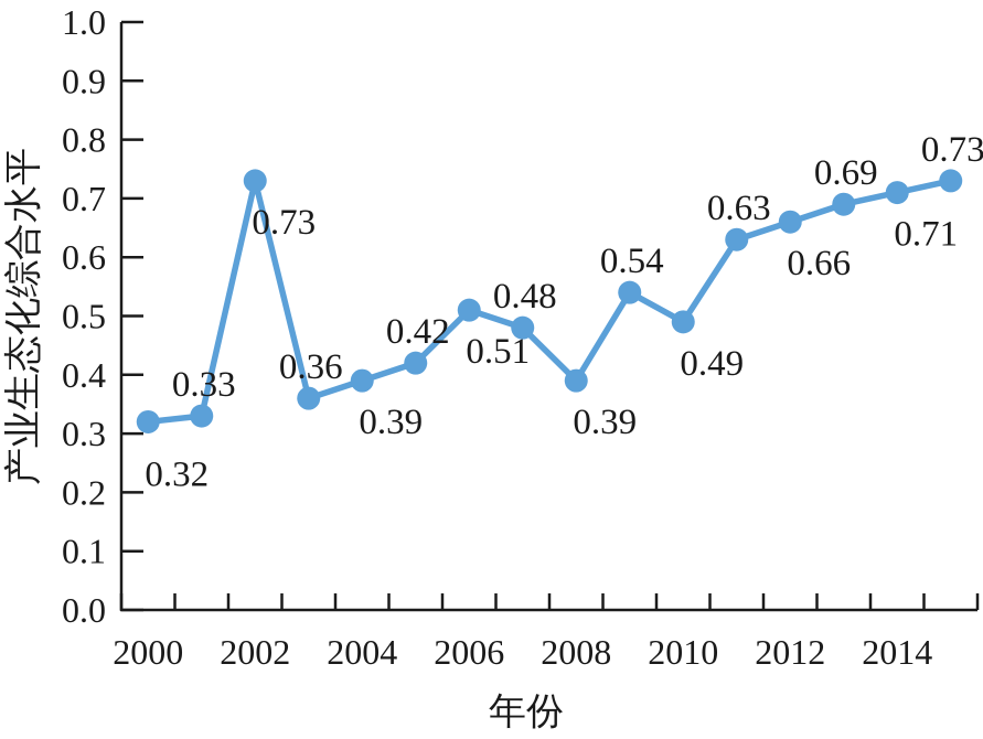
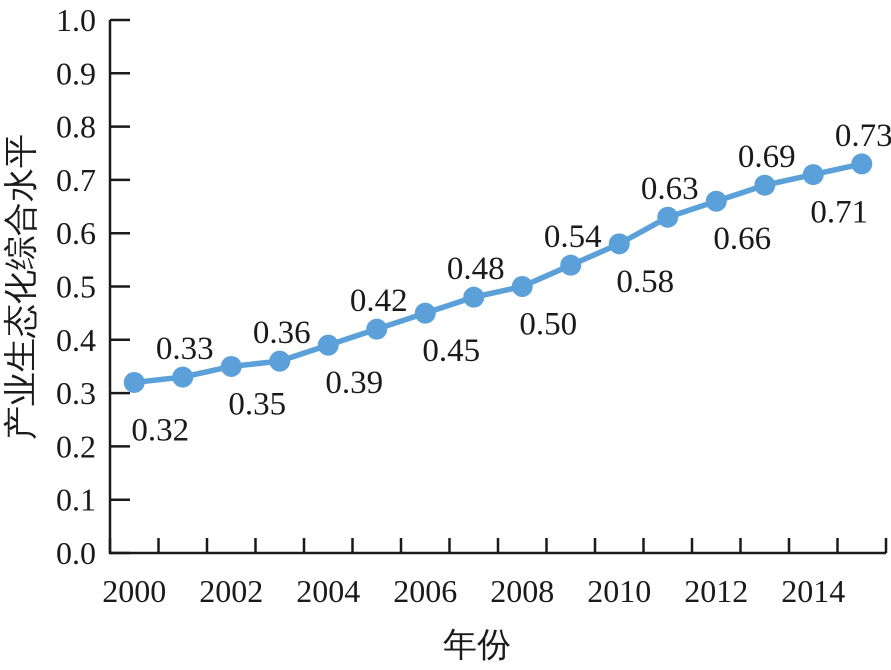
2002: 0.73 -> 0.35
2006: 0.51 -> 0.45
2008: 0.39 -> 0.50
2010: 0.49 -> 0.58
